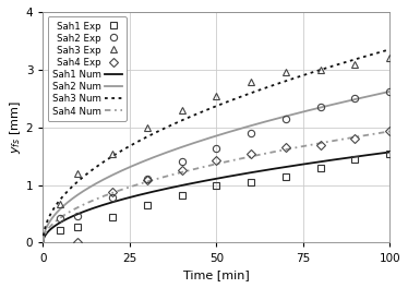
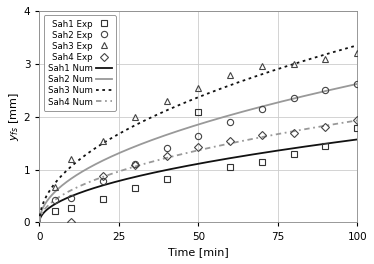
Sah1 Exp/50: 1.00 -> 2.08
Sah1 Exp/100: 1.55 -> 1.78
